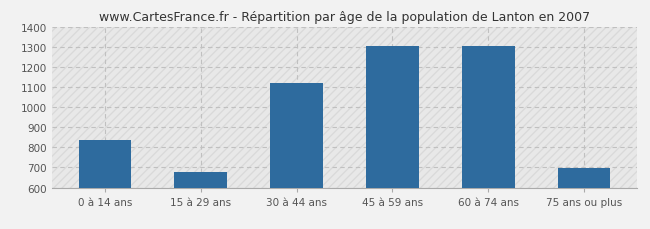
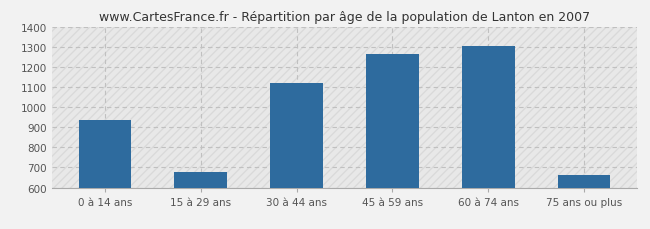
0 à 14 ans: 835 -> 935
45 à 59 ans: 1305 -> 1265
75 ans ou plus: 695 -> 665
